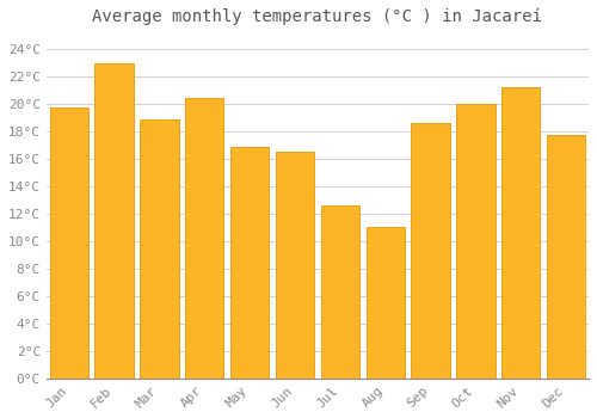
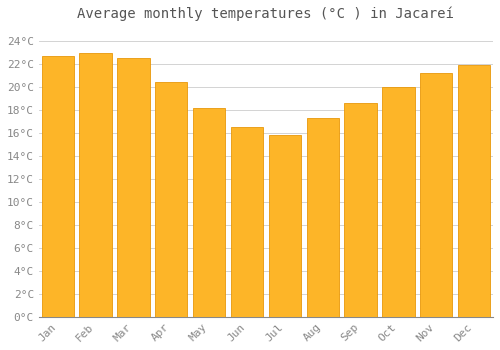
Jan: 19.7°C -> 22.7°C
Mar: 18.9°C -> 22.5°C
May: 16.9°C -> 18.2°C
Jul: 12.6°C -> 15.8°C
Aug: 11.0°C -> 17.3°C
Dec: 17.7°C -> 21.9°C
